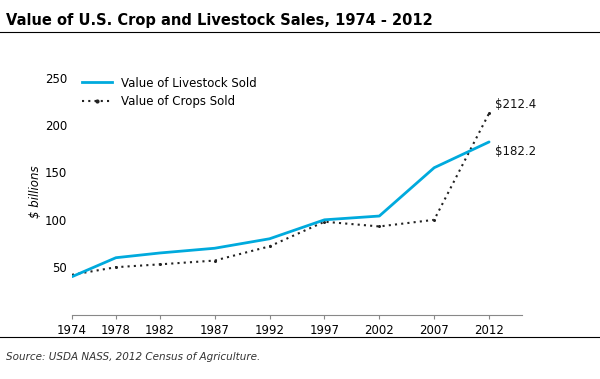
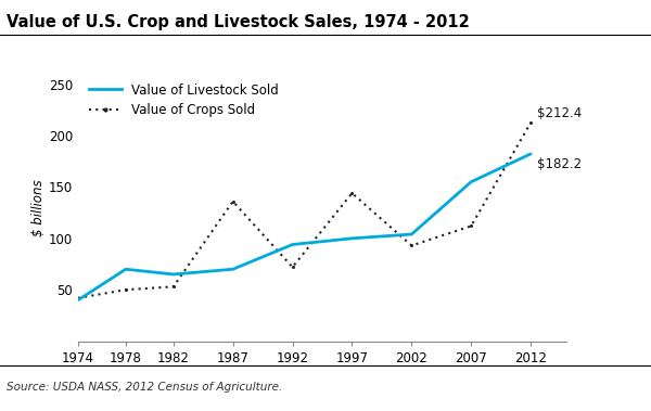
Value of Livestock Sold/1978: 60 -> 70
Value of Crops Sold/1987: 57 -> 136
Value of Livestock Sold/1992: 80 -> 94
Value of Crops Sold/1997: 98 -> 144
Value of Crops Sold/2007: 100 -> 112
